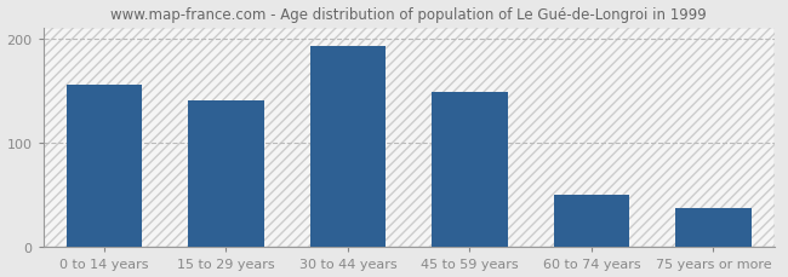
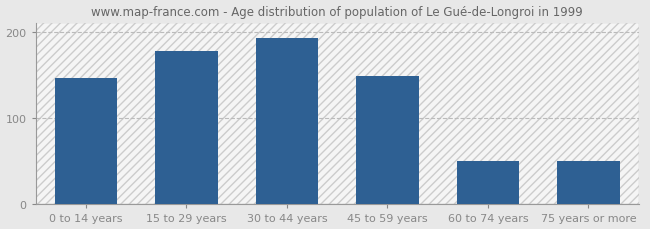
0 to 14 years: 155 -> 146
15 to 29 years: 140 -> 178
75 years or more: 38 -> 50
